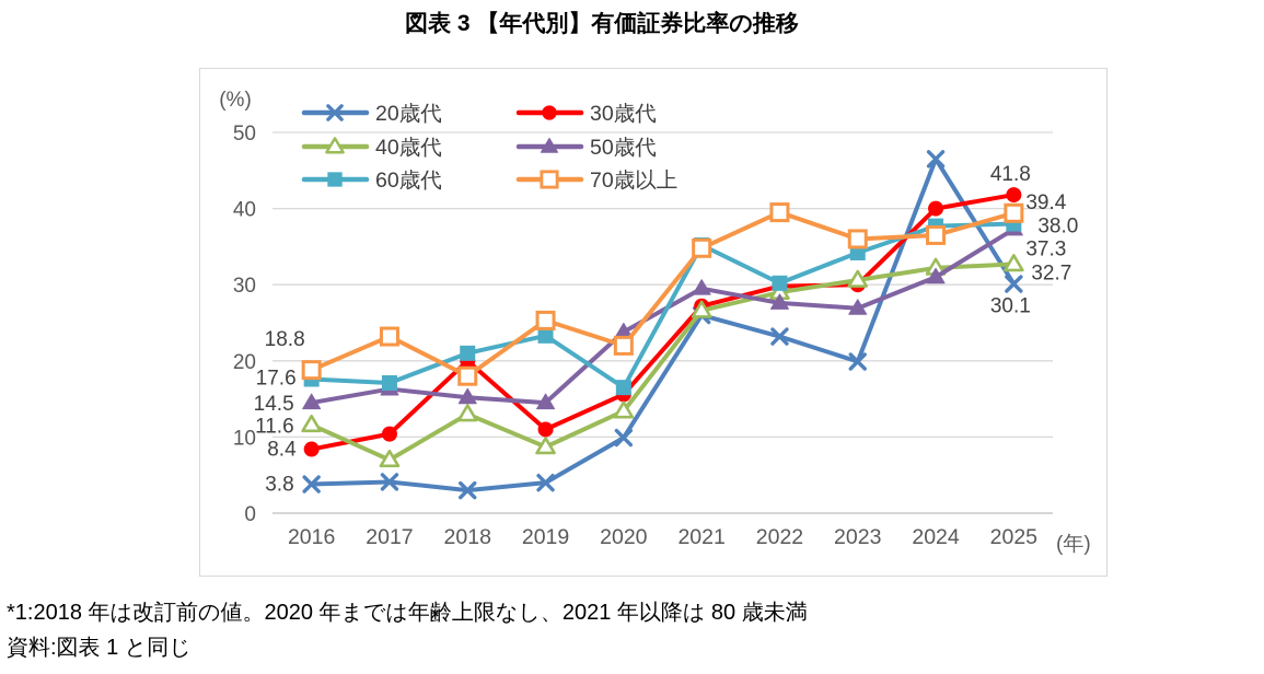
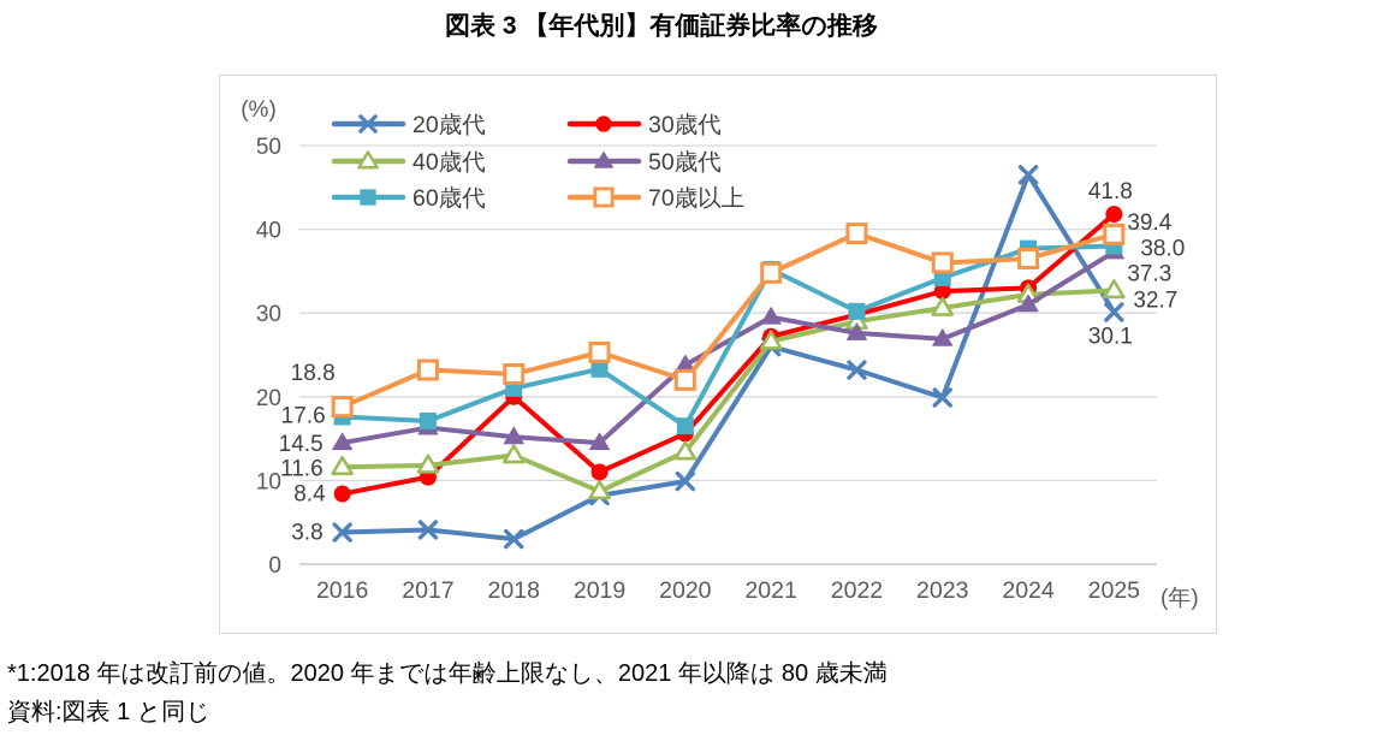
40歳代/2017: 7 -> 12
70歳以上/2018: 18 -> 23
20歳代/2019: 4 -> 8
30歳代/2023: 30 -> 33
30歳代/2024: 40 -> 33
